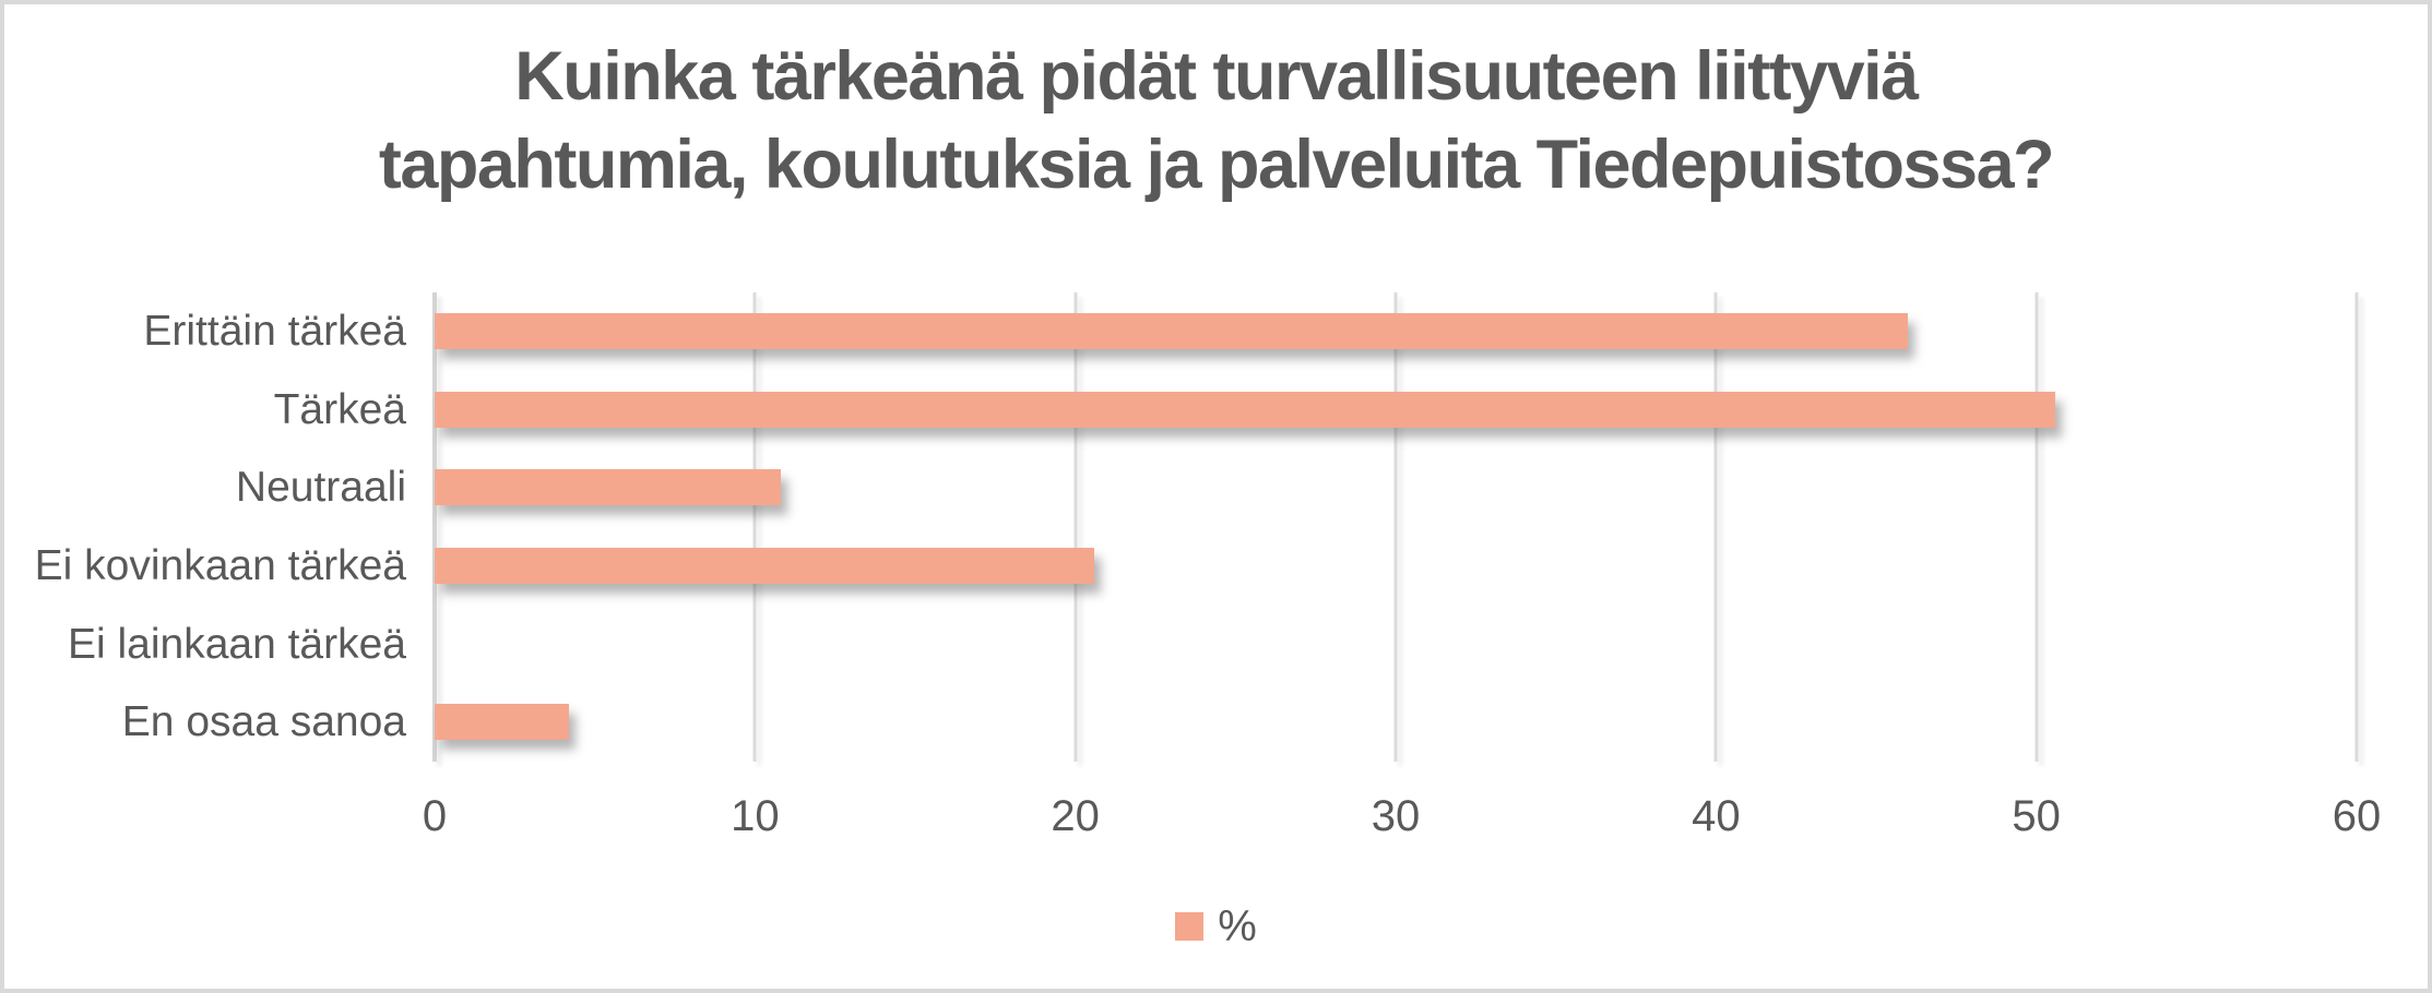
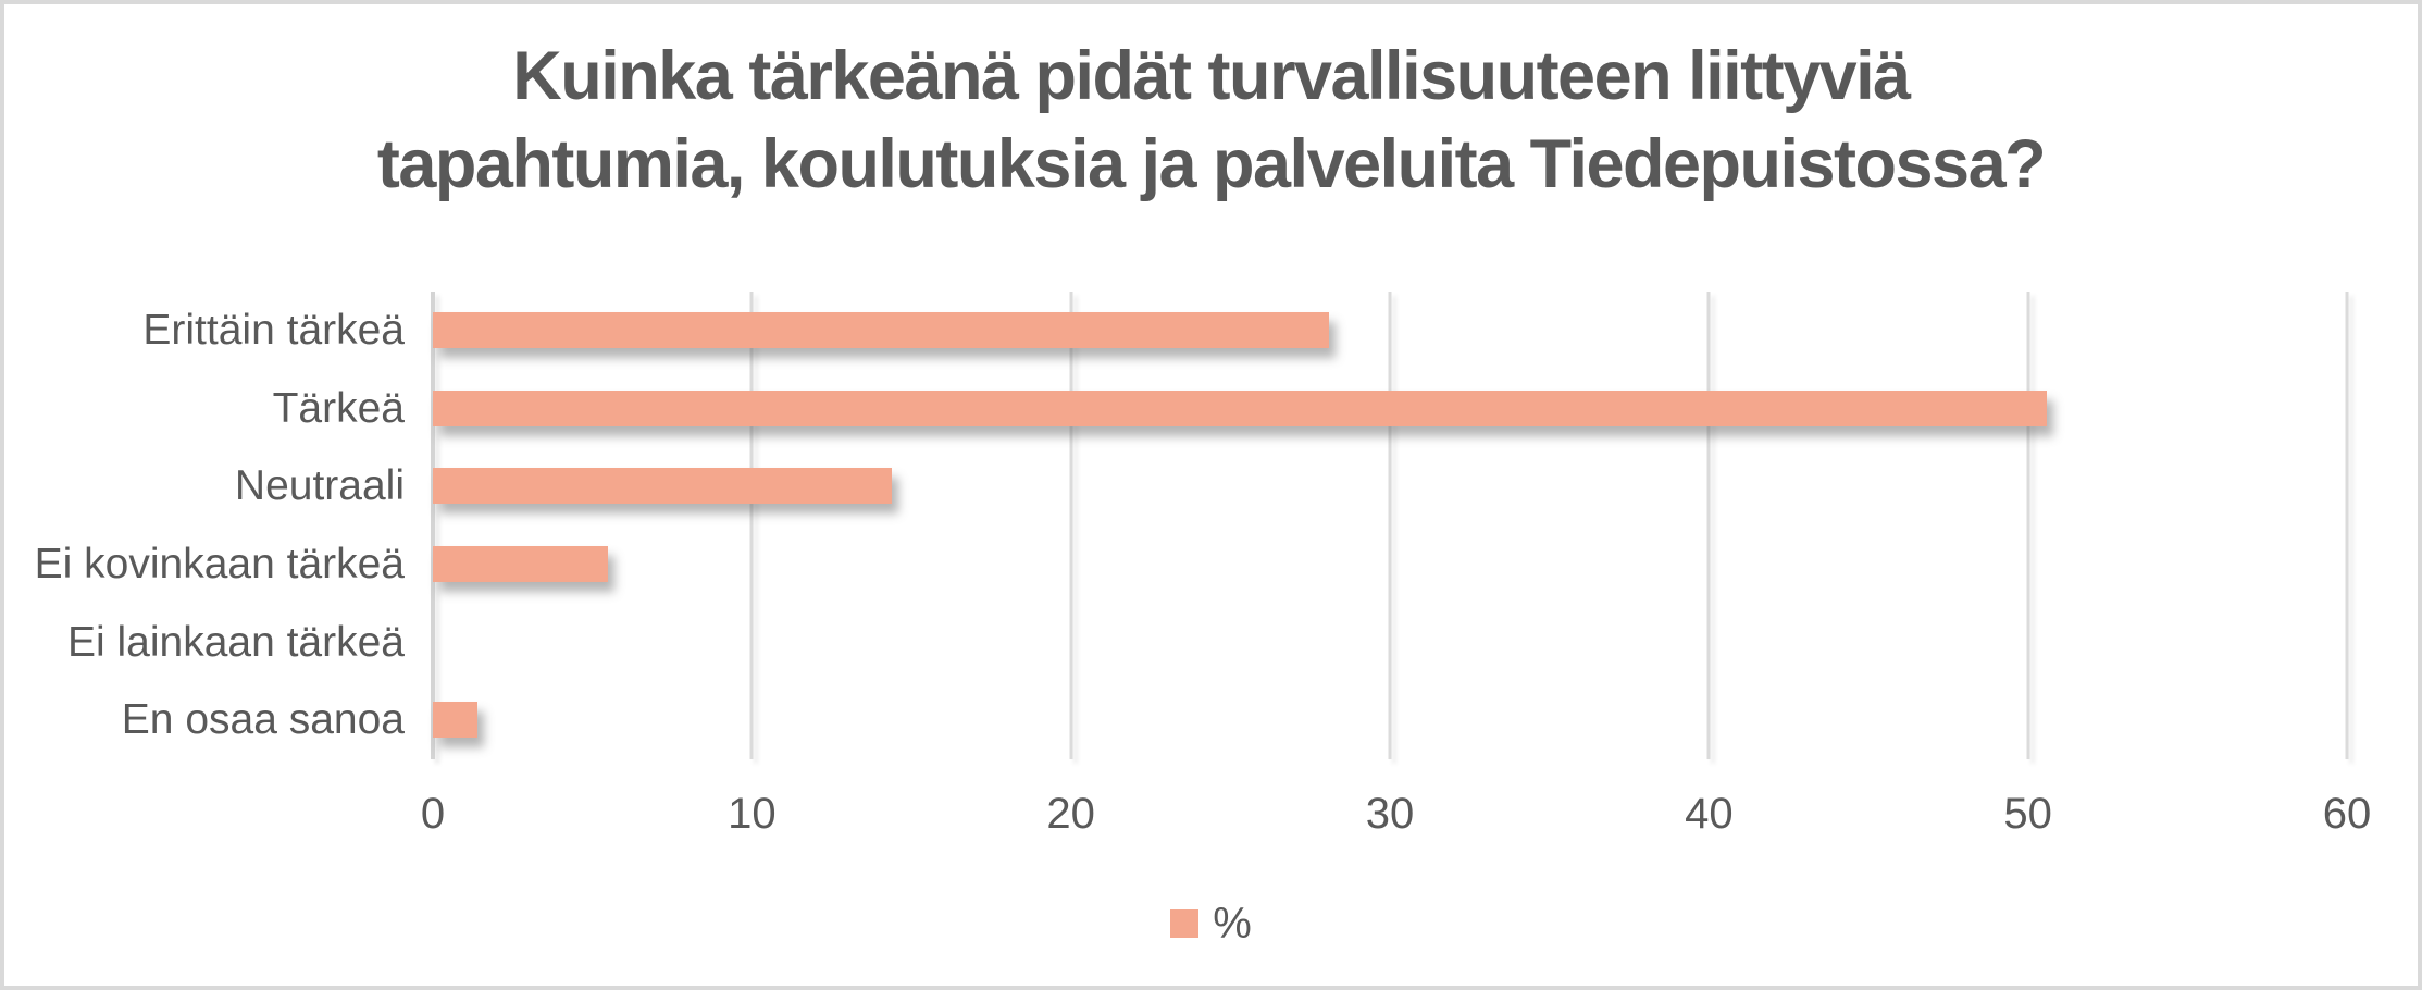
Erittäin tärkeä: 46.0 -> 28.1
Neutraali: 10.8 -> 14.4
Ei kovinkaan tärkeä: 20.6 -> 5.5
En osaa sanoa: 4.2 -> 1.4
